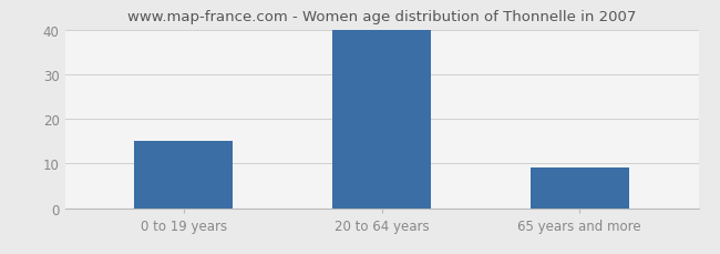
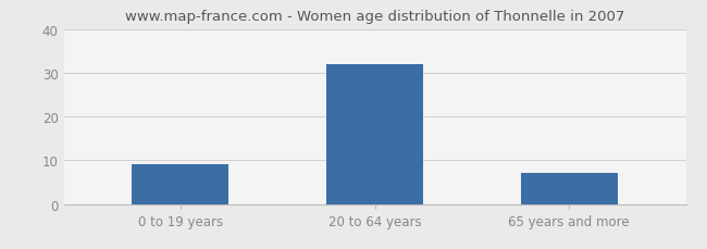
0 to 19 years: 15 -> 9
20 to 64 years: 40 -> 32
65 years and more: 9 -> 7
